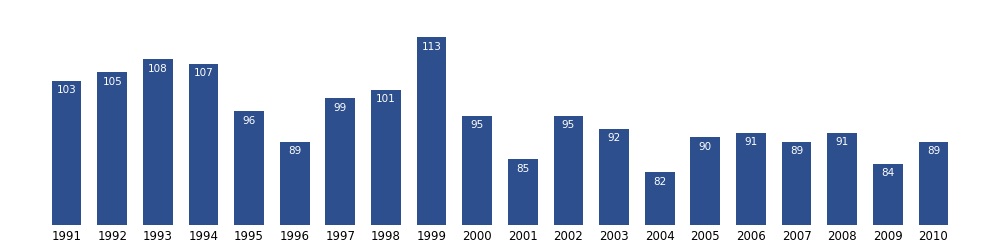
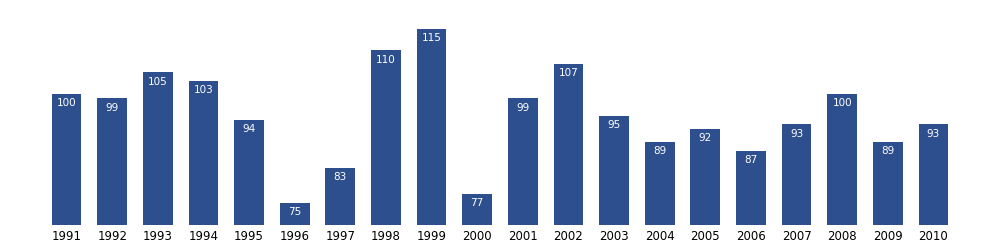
1991: 103 -> 100
1992: 105 -> 99
1993: 108 -> 105
1994: 107 -> 103
1995: 96 -> 94
1996: 89 -> 75
1997: 99 -> 83
1998: 101 -> 110
1999: 113 -> 115
2000: 95 -> 77
2001: 85 -> 99
2002: 95 -> 107
2003: 92 -> 95
2004: 82 -> 89
2005: 90 -> 92
2006: 91 -> 87
2007: 89 -> 93
2008: 91 -> 100
2009: 84 -> 89
2010: 89 -> 93
